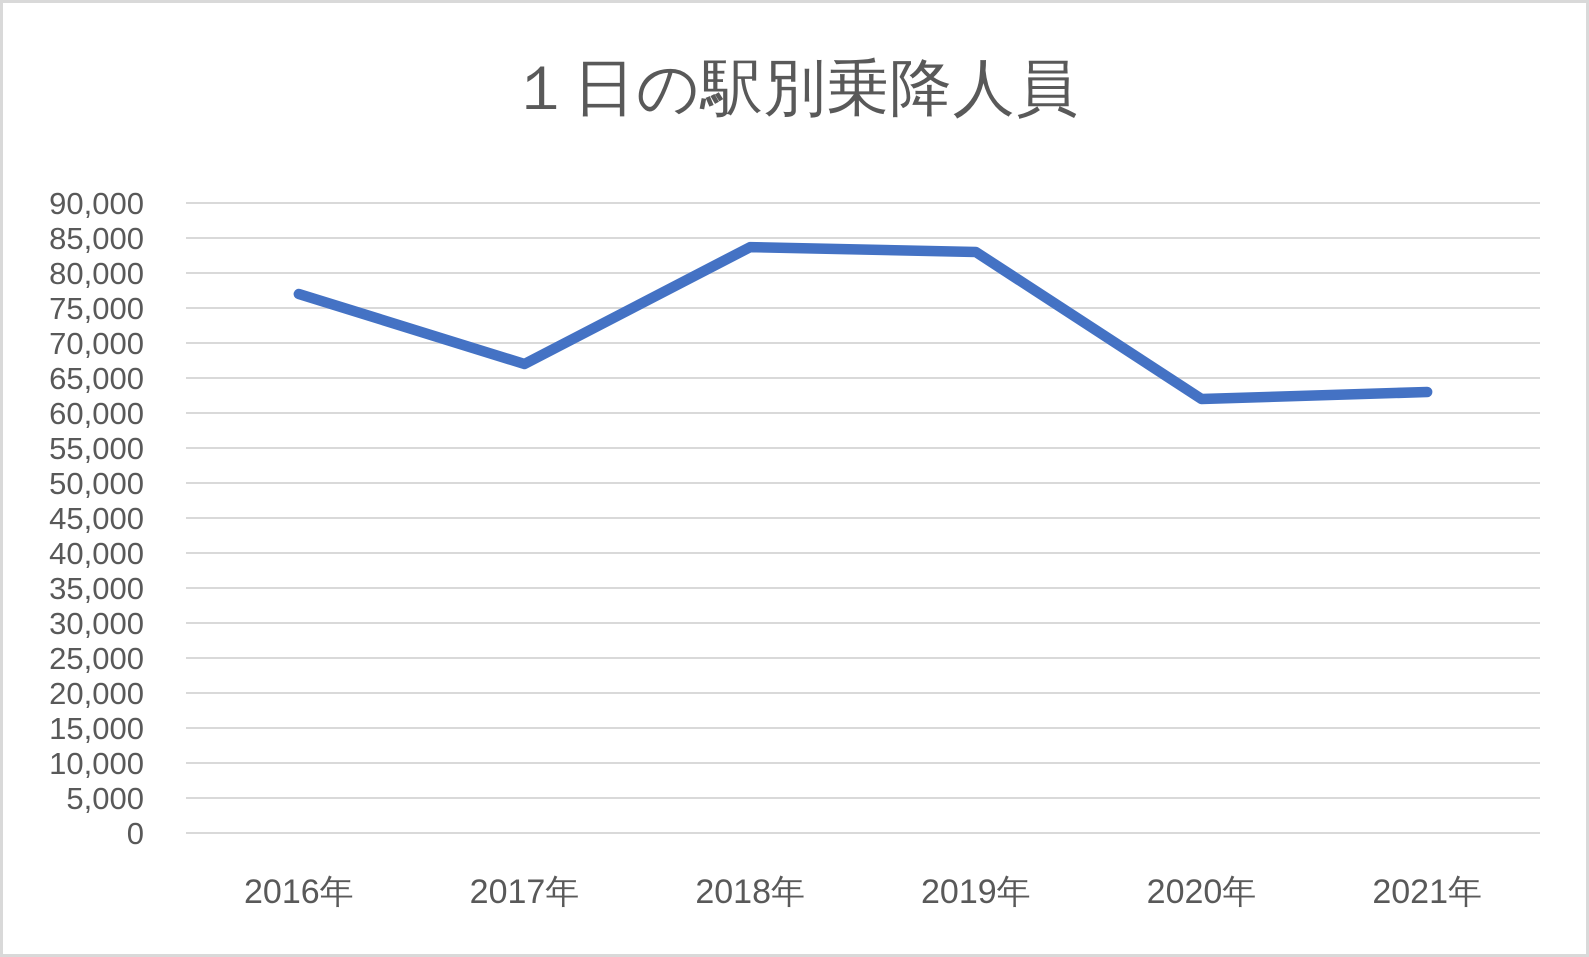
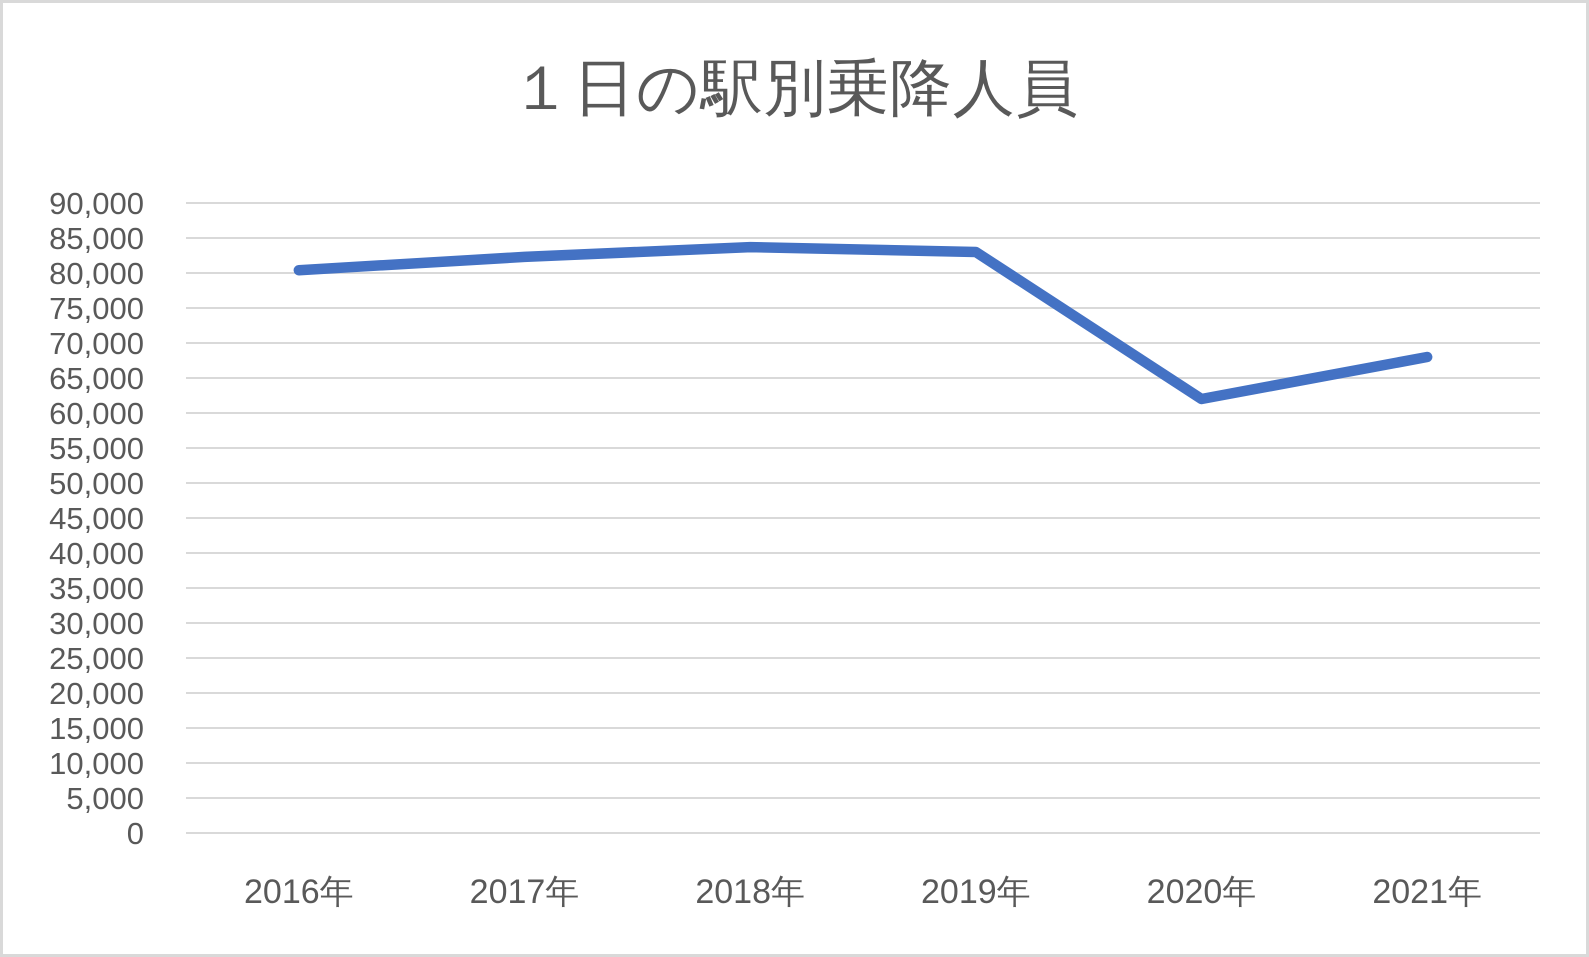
2016年: 77000 -> 80000
2017年: 67000 -> 82000
2021年: 63000 -> 68000
